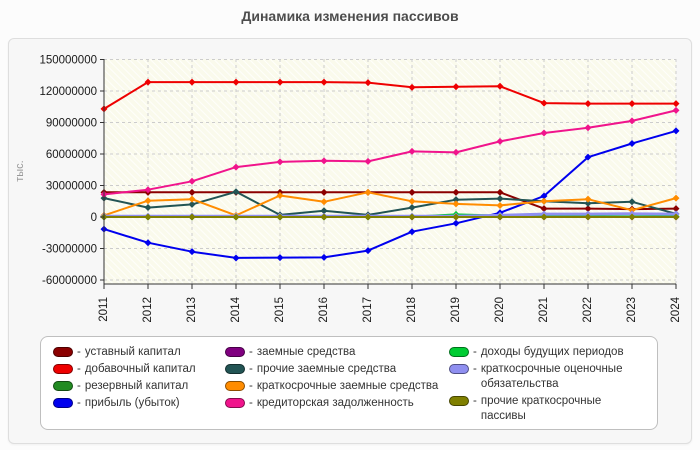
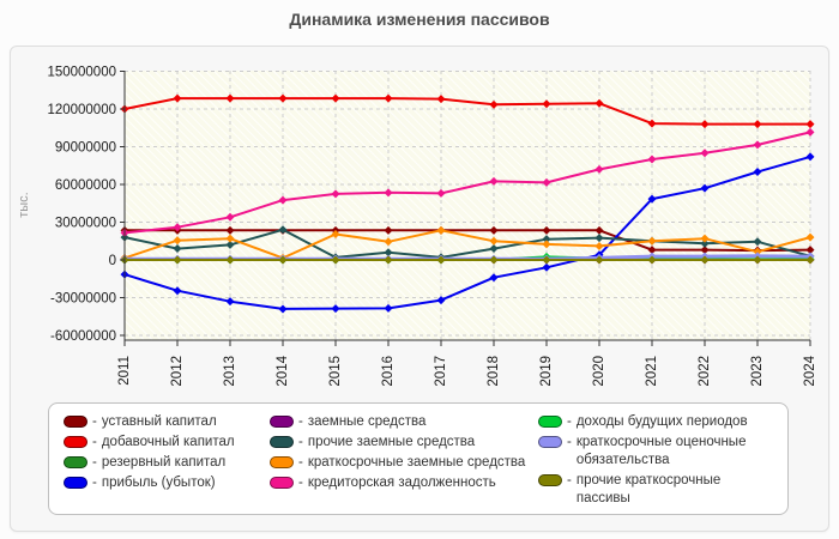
добавочный капитал/2011: 103000000 -> 120000000
прибыль (убыток)/2021: 20000000 -> 48000000
